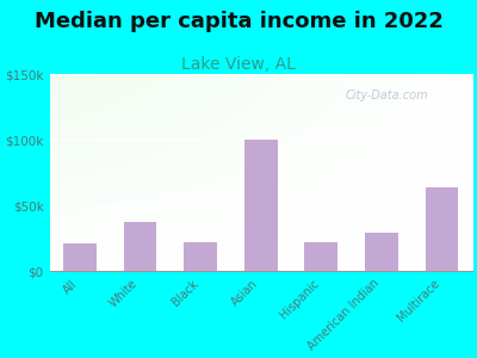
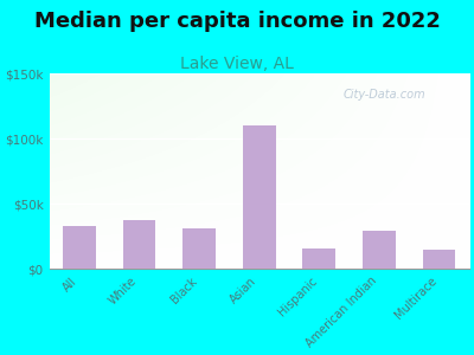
All: $21k -> $33k
Black: $22k -> $31k
Asian: $100k -> $110k
Hispanic: $22k -> $16k
Multirace: $64k -> $15k
